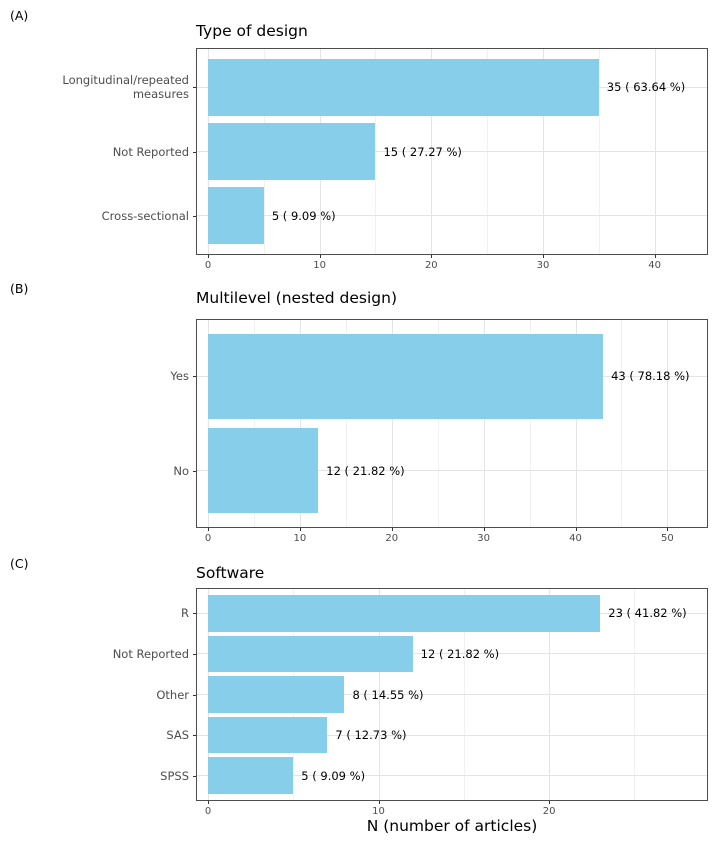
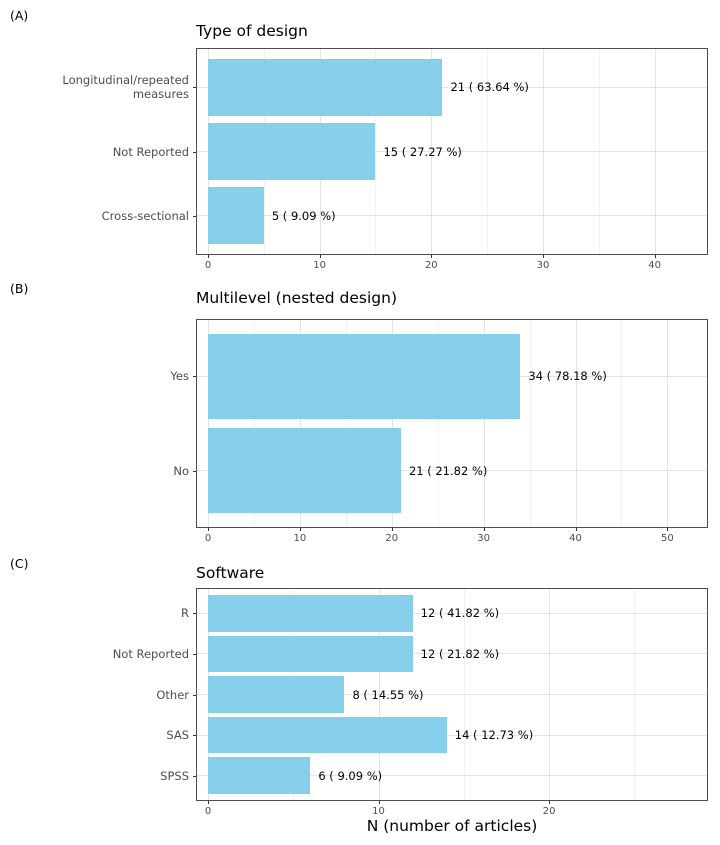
Type of design/Longitudinal/repeated measures: 35 -> 21
Multilevel (nested design)/Yes: 43 -> 34
Multilevel (nested design)/No: 12 -> 21
Software/R: 23 -> 12
Software/SAS: 7 -> 14
Software/SPSS: 5 -> 6
